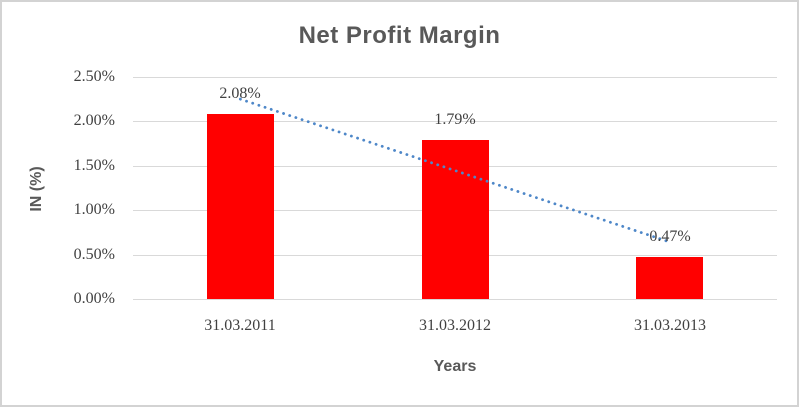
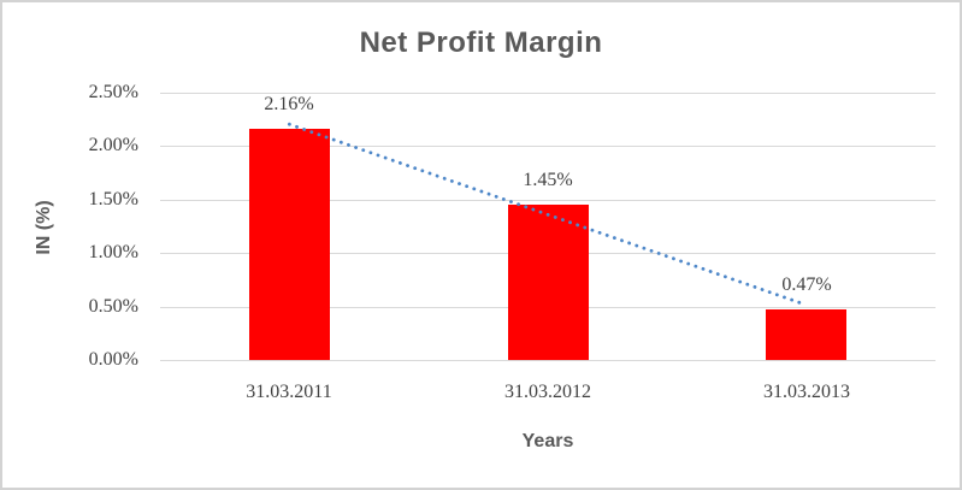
31.03.2011: 2.08% -> 2.16%
31.03.2012: 1.79% -> 1.45%
